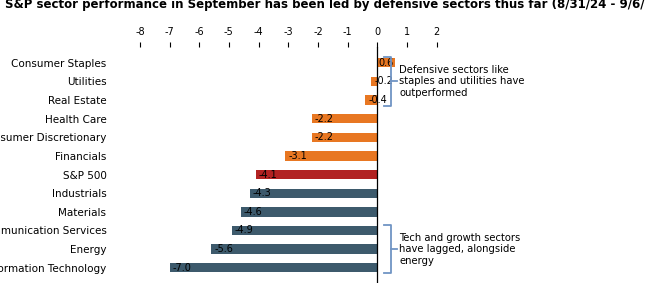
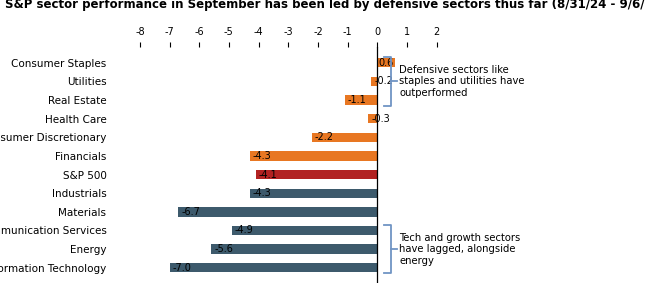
Real Estate: -0.4 -> -1.1
Health Care: -2.2 -> -0.3
Financials: -3.1 -> -4.3
Materials: -4.6 -> -6.7
